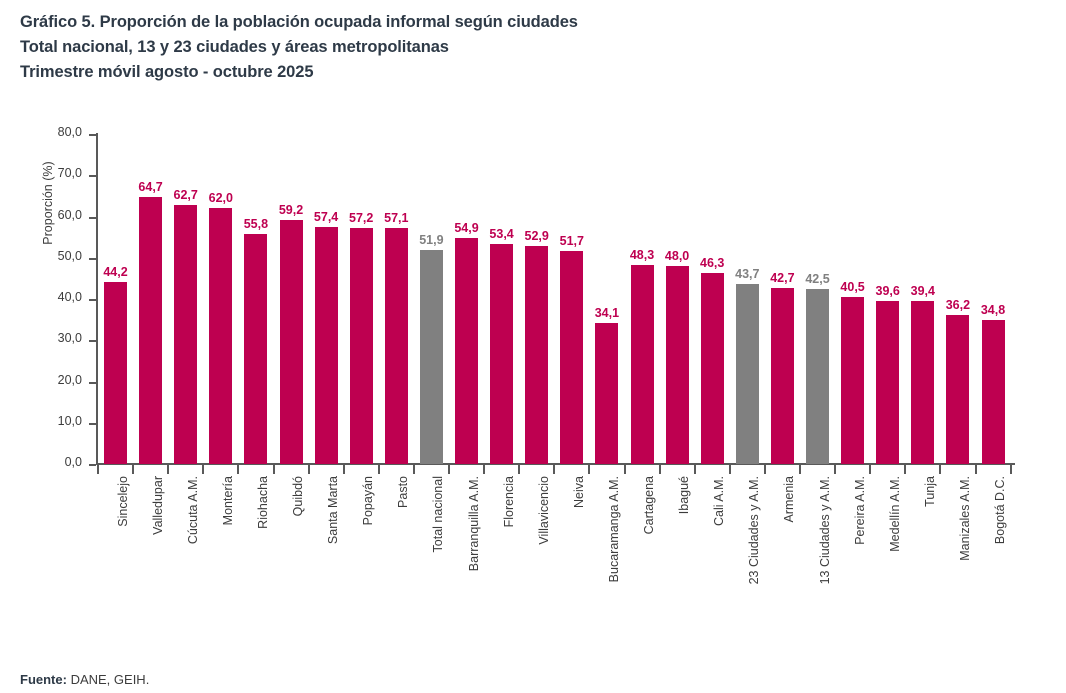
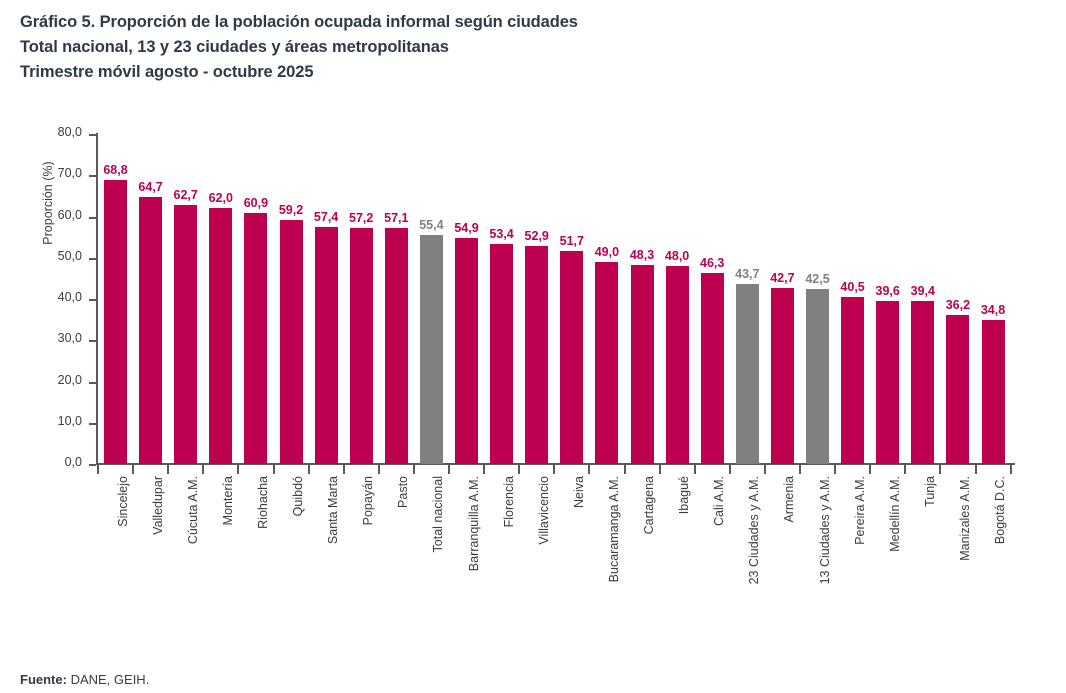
Sincelejo: 44,2 -> 68,8
Riohacha: 55,8 -> 60,9
Total nacional: 51,9 -> 55,4
Bucaramanga A.M.: 34,1 -> 49,0
